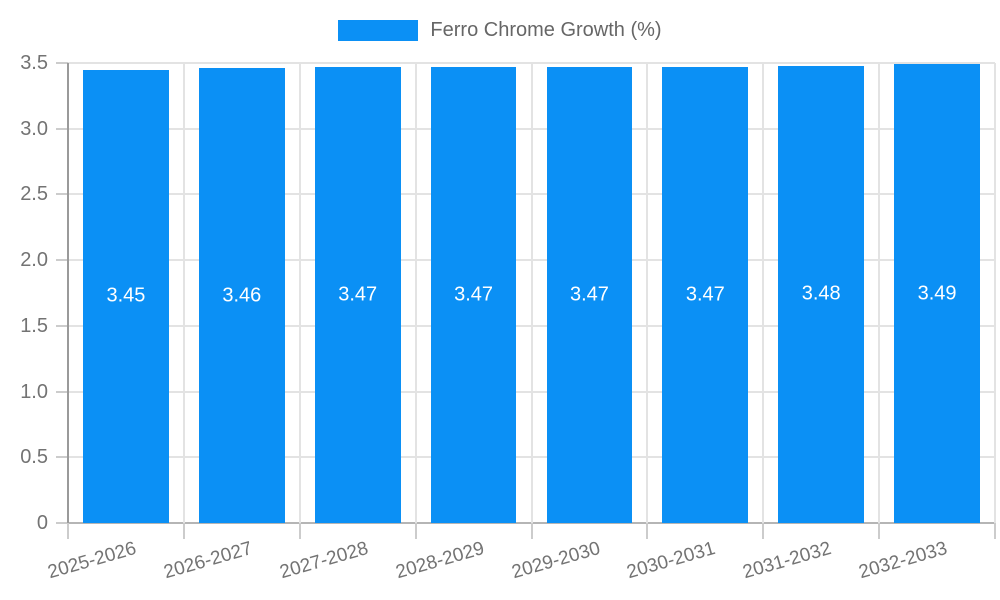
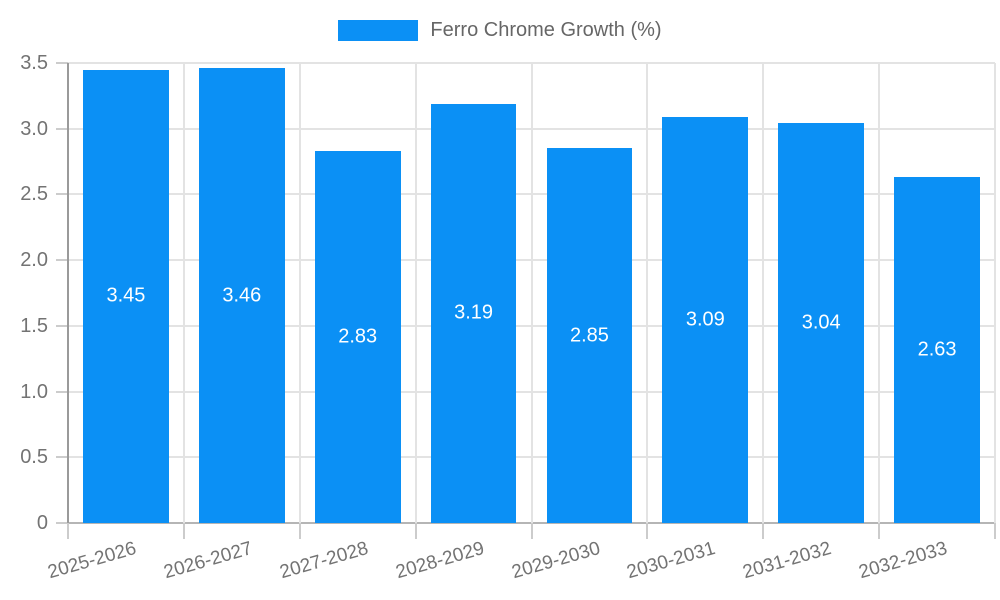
2027-2028: 3.47 -> 2.83
2028-2029: 3.47 -> 3.19
2029-2030: 3.47 -> 2.85
2030-2031: 3.47 -> 3.09
2031-2032: 3.48 -> 3.04
2032-2033: 3.49 -> 2.63
